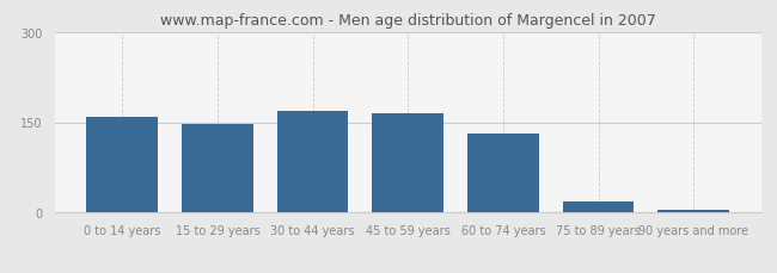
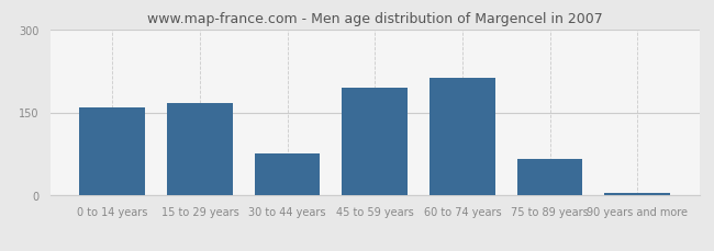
15 to 29 years: 147 -> 166
30 to 44 years: 168 -> 76
45 to 59 years: 165 -> 194
60 to 74 years: 131 -> 212
75 to 89 years: 18 -> 66
